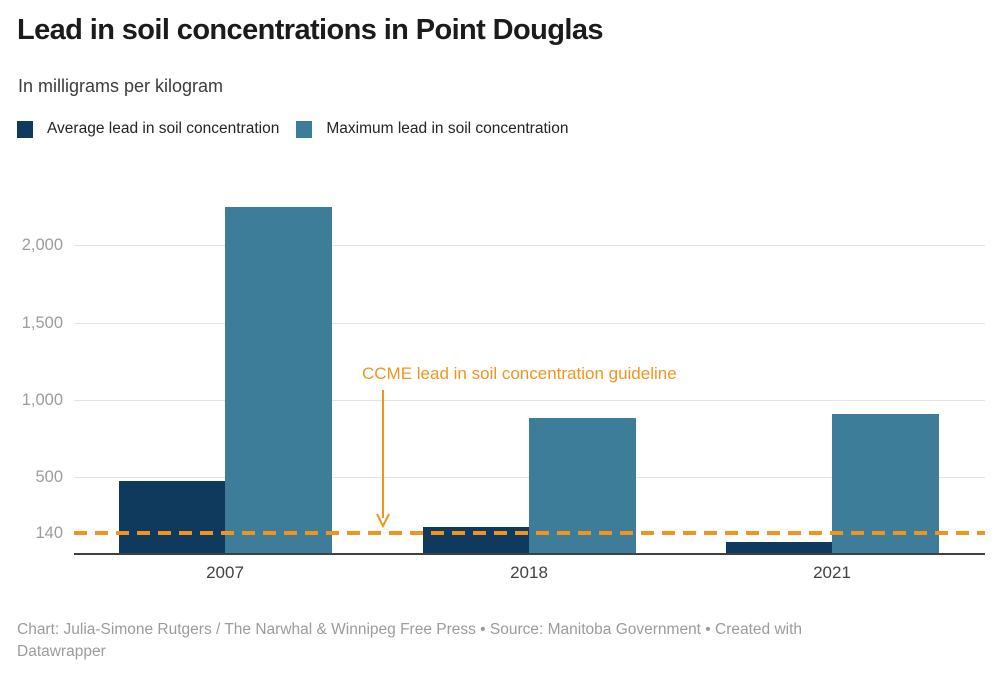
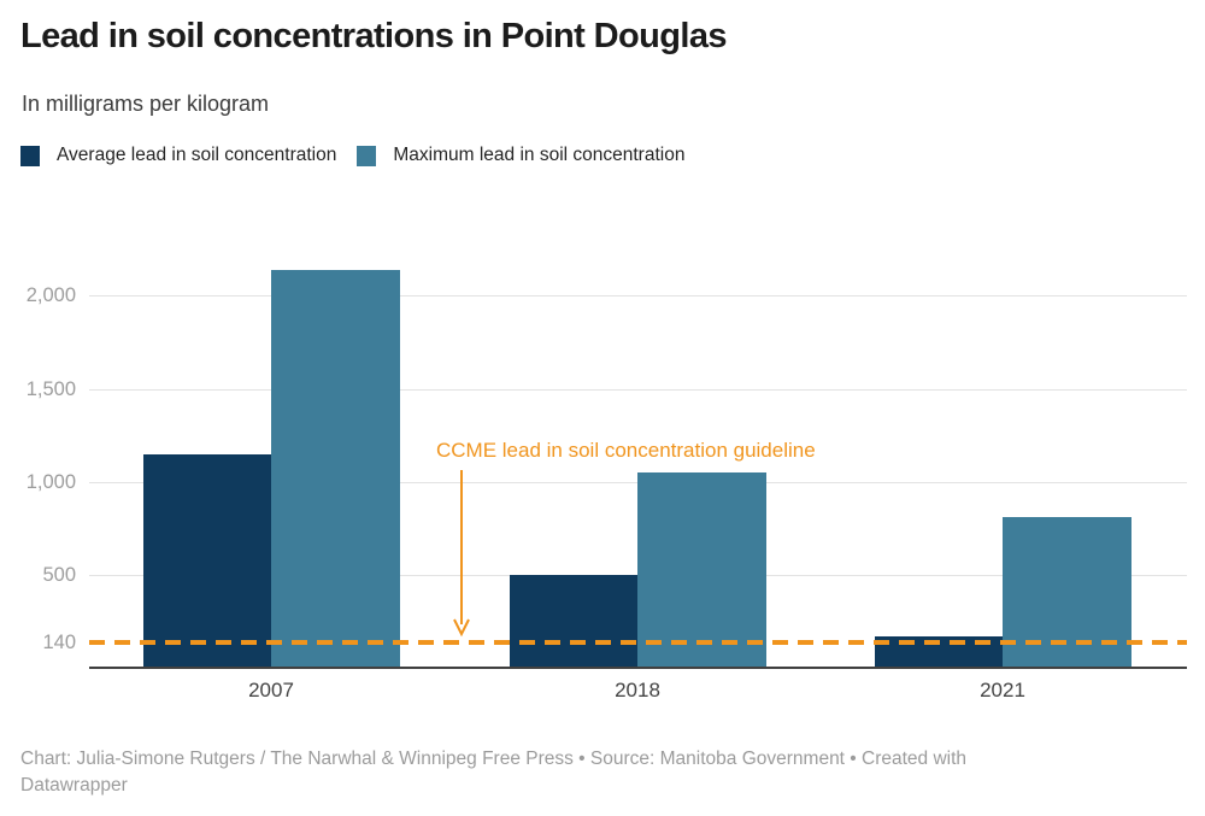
Average lead in soil concentration/2007: 480 -> 1150
Maximum lead in soil concentration/2007: 2250 -> 2140
Average lead in soil concentration/2018: 180 -> 500
Maximum lead in soil concentration/2018: 880 -> 1050
Average lead in soil concentration/2021: 80 -> 170
Maximum lead in soil concentration/2021: 910 -> 810
